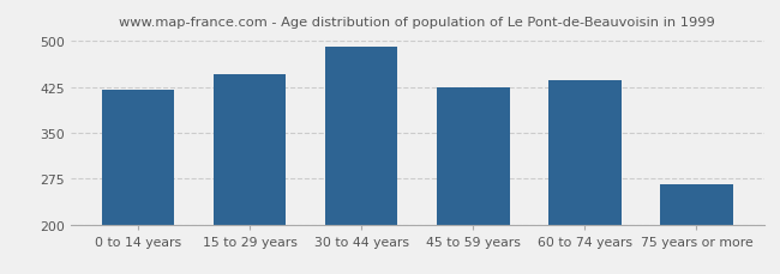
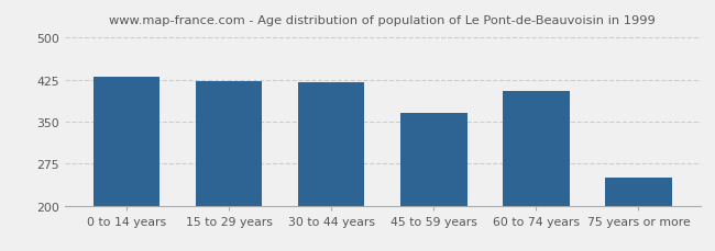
0 to 14 years: 420 -> 430
15 to 29 years: 445 -> 422
30 to 44 years: 490 -> 420
45 to 59 years: 425 -> 366
60 to 74 years: 435 -> 404
75 years or more: 265 -> 250
